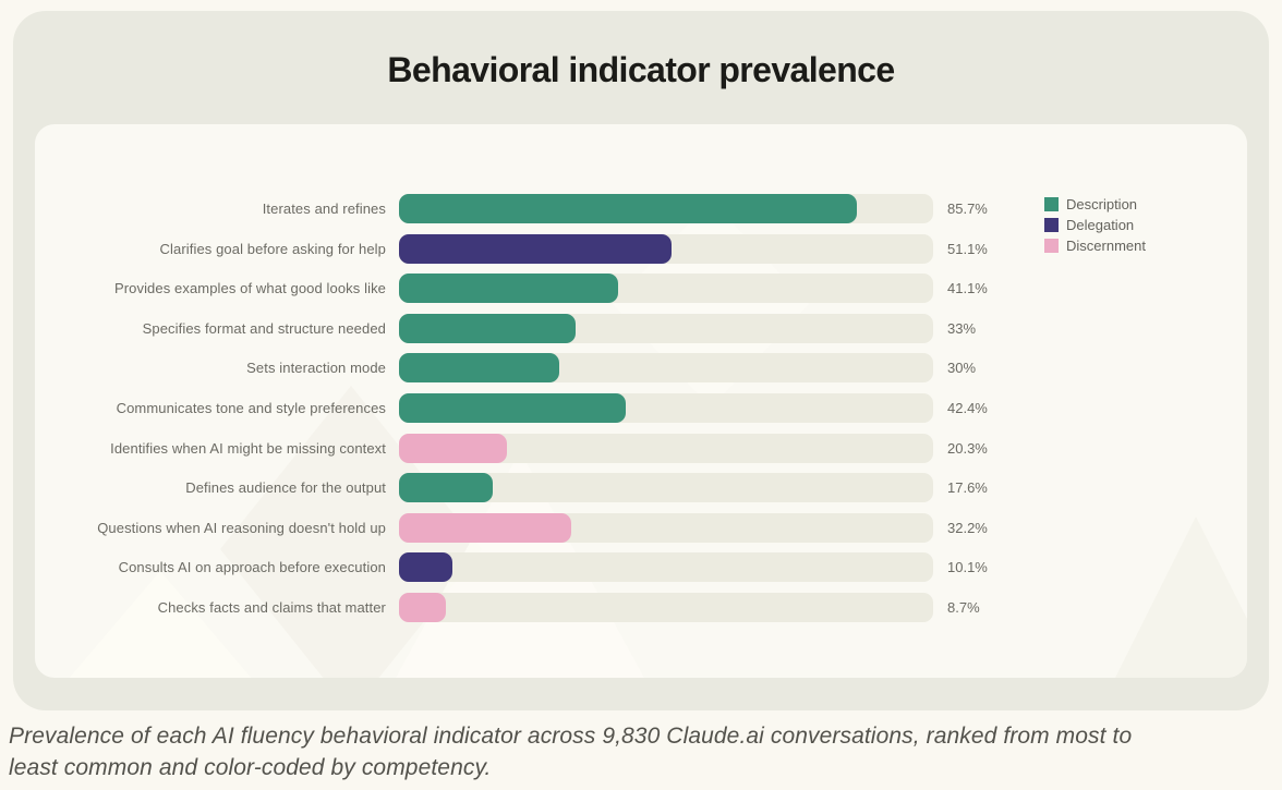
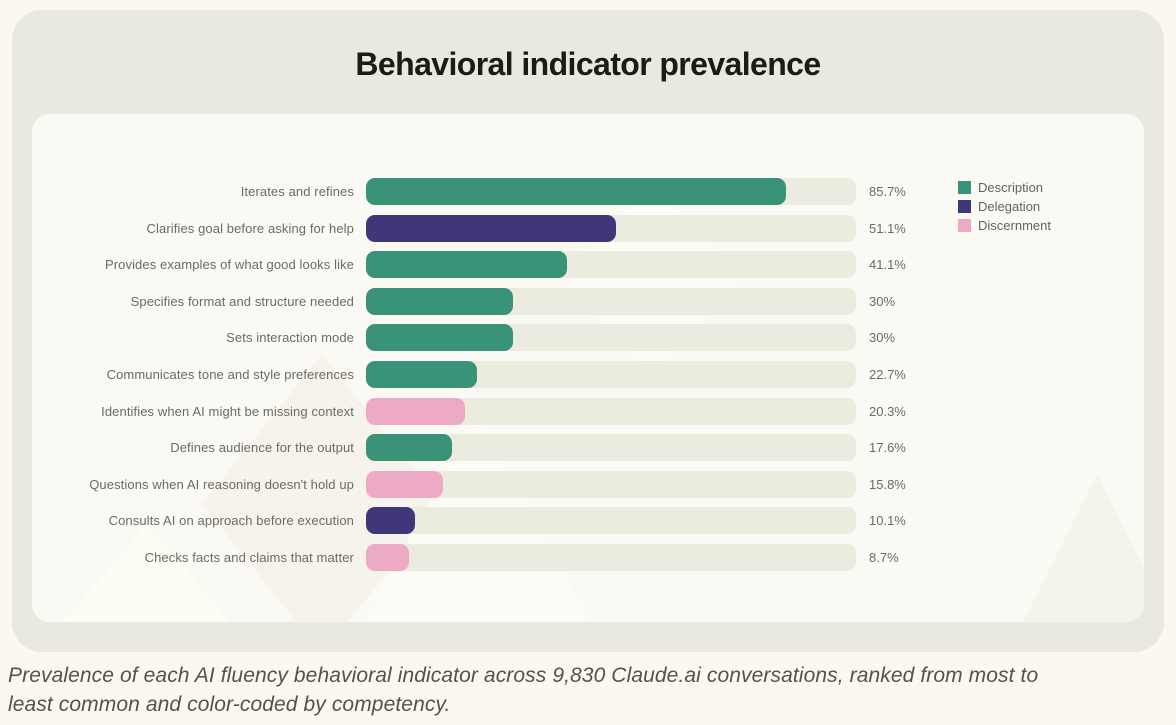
Specifies format and structure needed: 33% -> 30%
Communicates tone and style preferences: 42.4% -> 22.7%
Questions when AI reasoning doesn't hold up: 32.2% -> 15.8%
